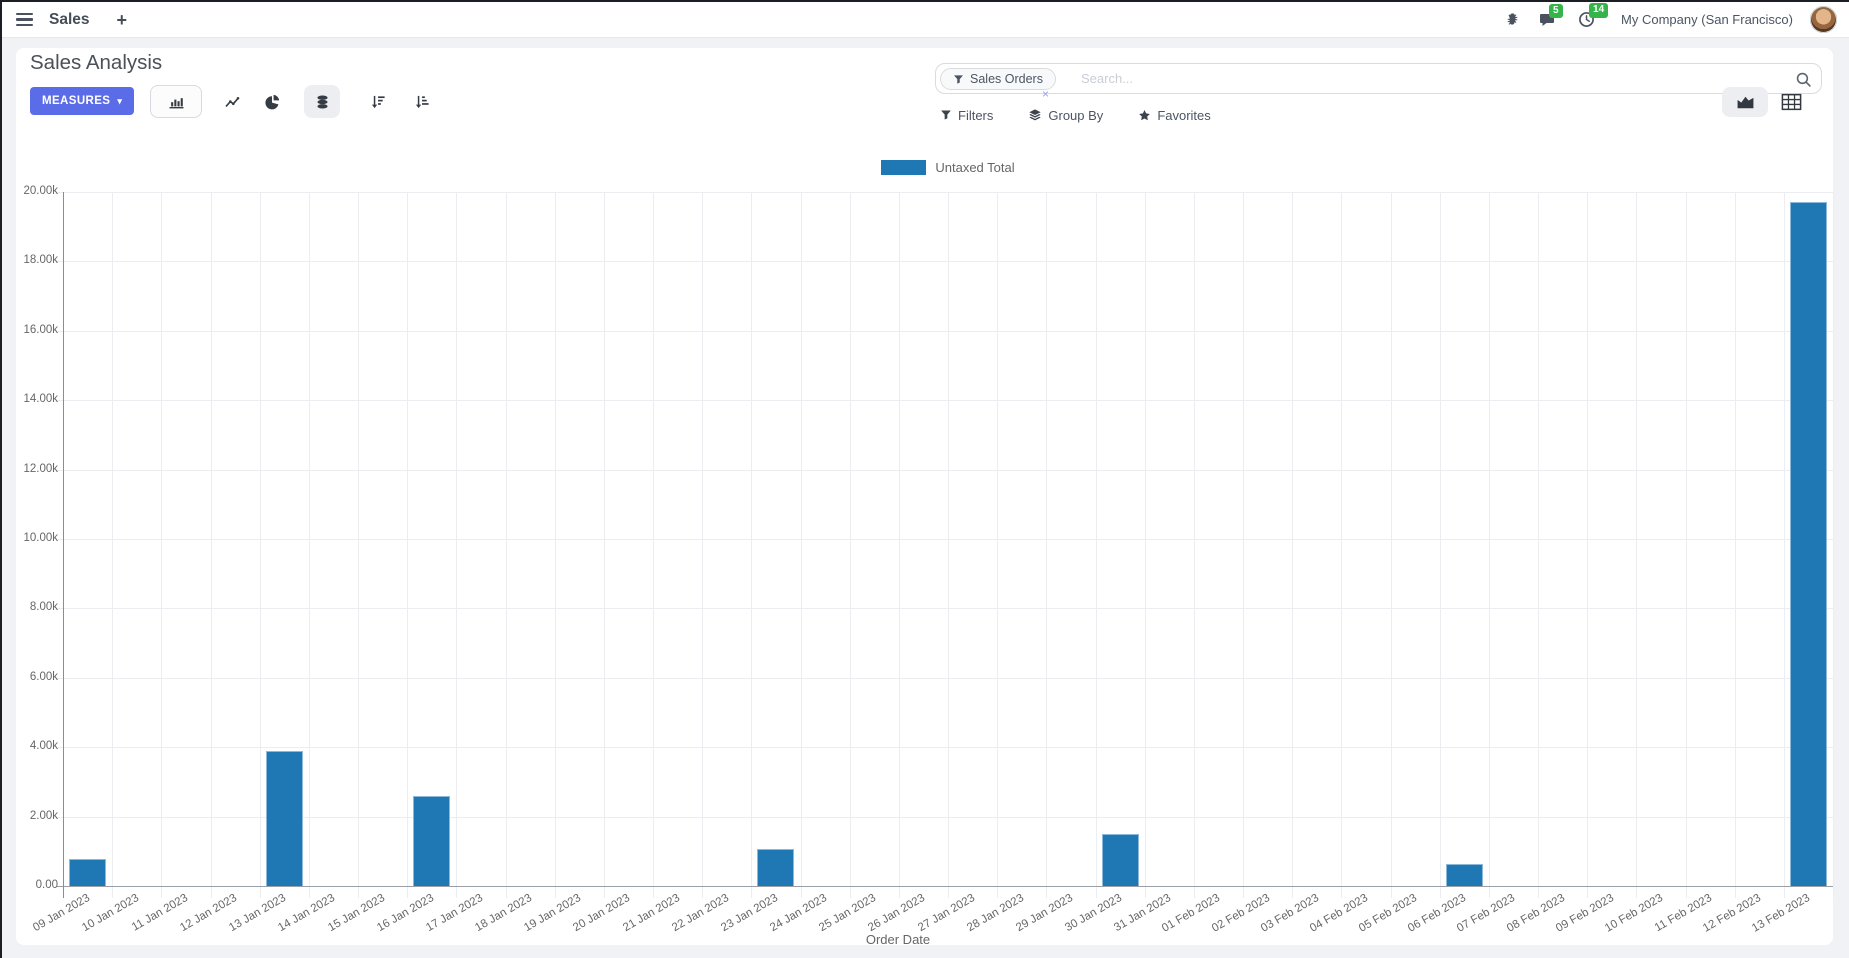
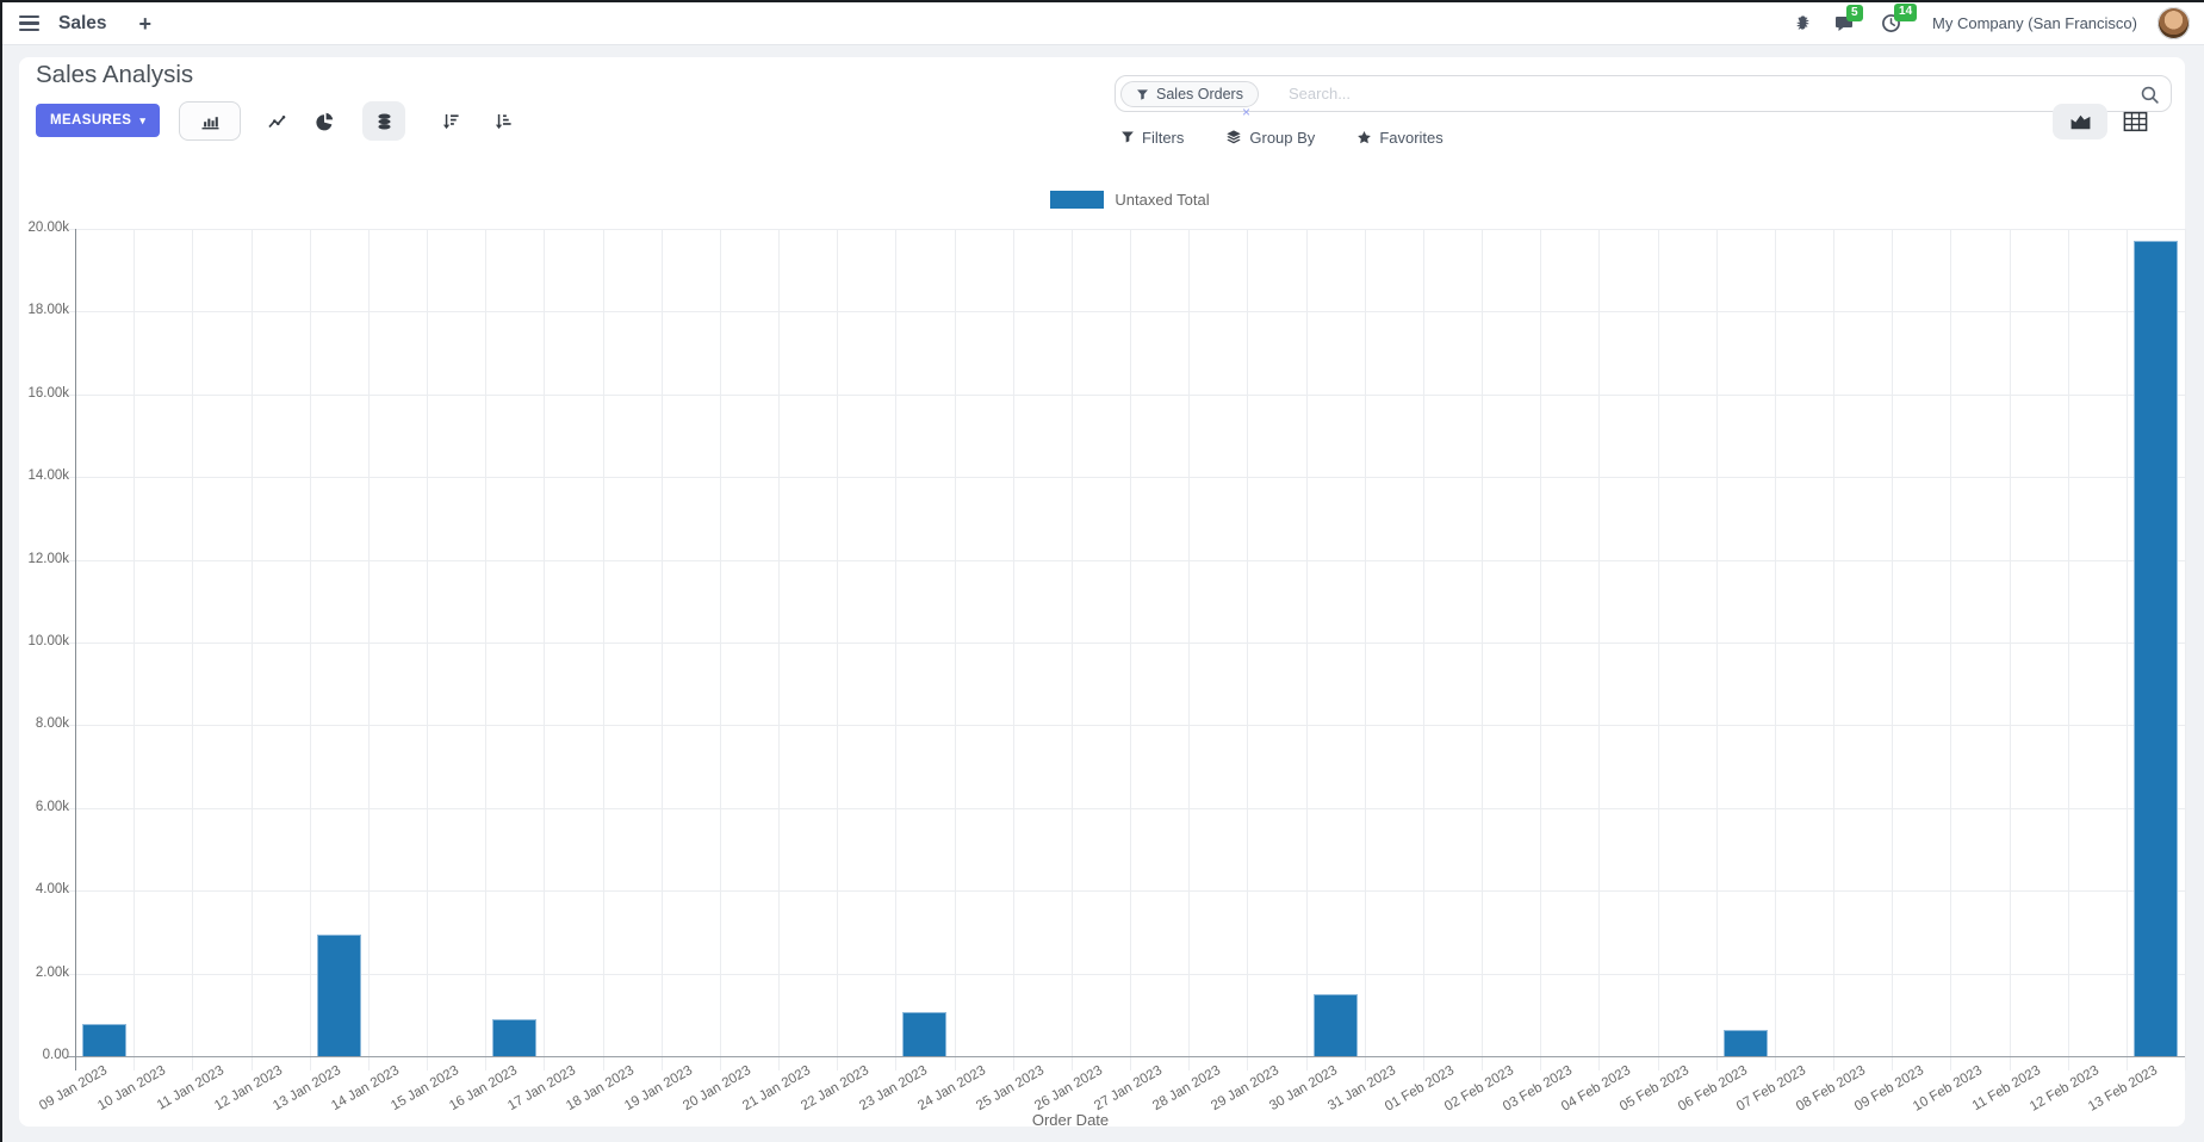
13 Jan 2023: 3.9k -> 2.9k
16 Jan 2023: 2.6k -> 0.9k
